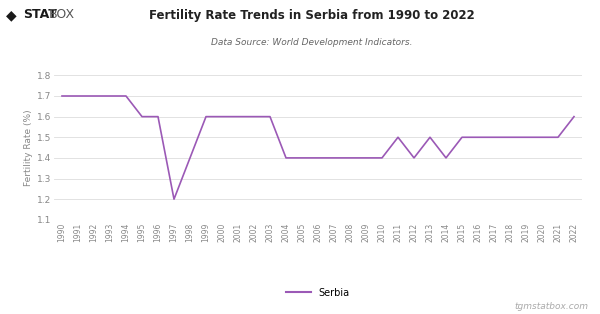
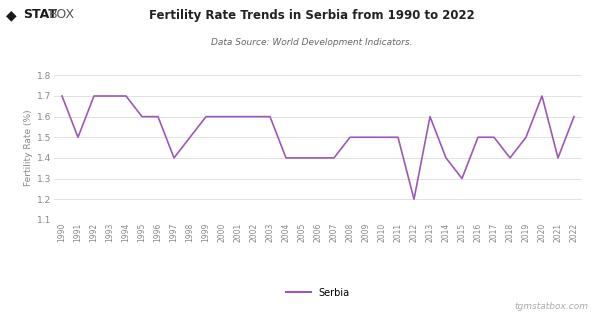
1991: 1.7 -> 1.5
1997: 1.2 -> 1.4
1998: 1.4 -> 1.5
2008: 1.4 -> 1.5
2009: 1.4 -> 1.5
2010: 1.4 -> 1.5
2012: 1.4 -> 1.2
2013: 1.5 -> 1.6
2015: 1.5 -> 1.3
2018: 1.5 -> 1.4
2020: 1.5 -> 1.7
2021: 1.5 -> 1.4
